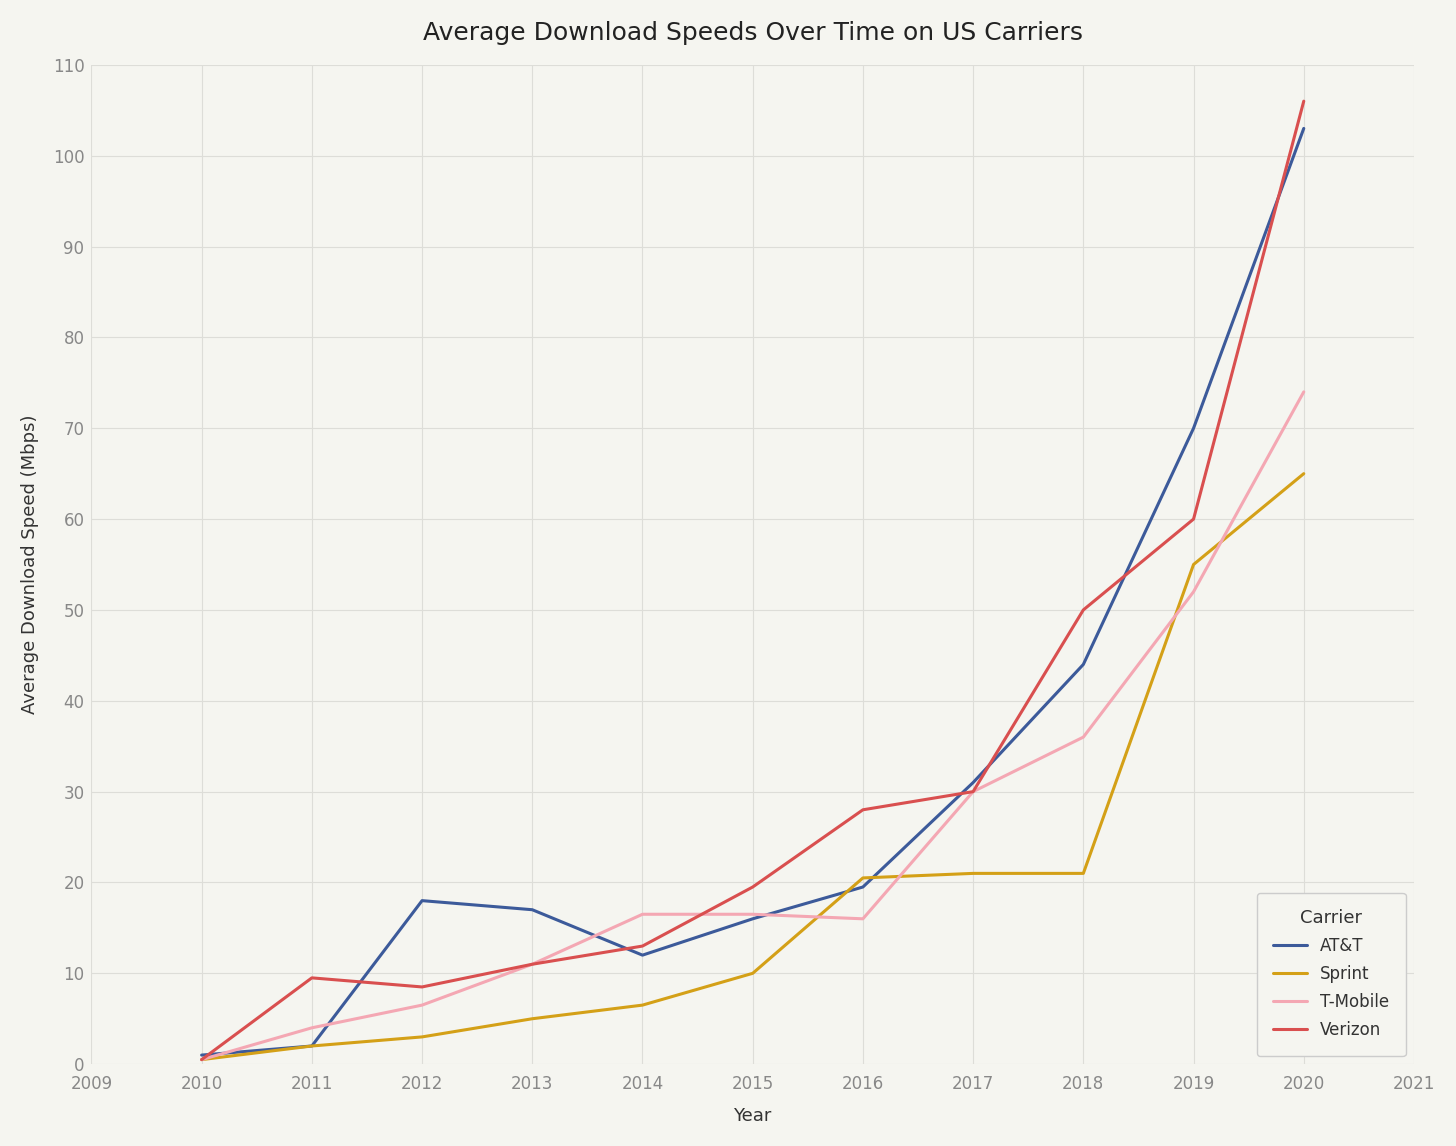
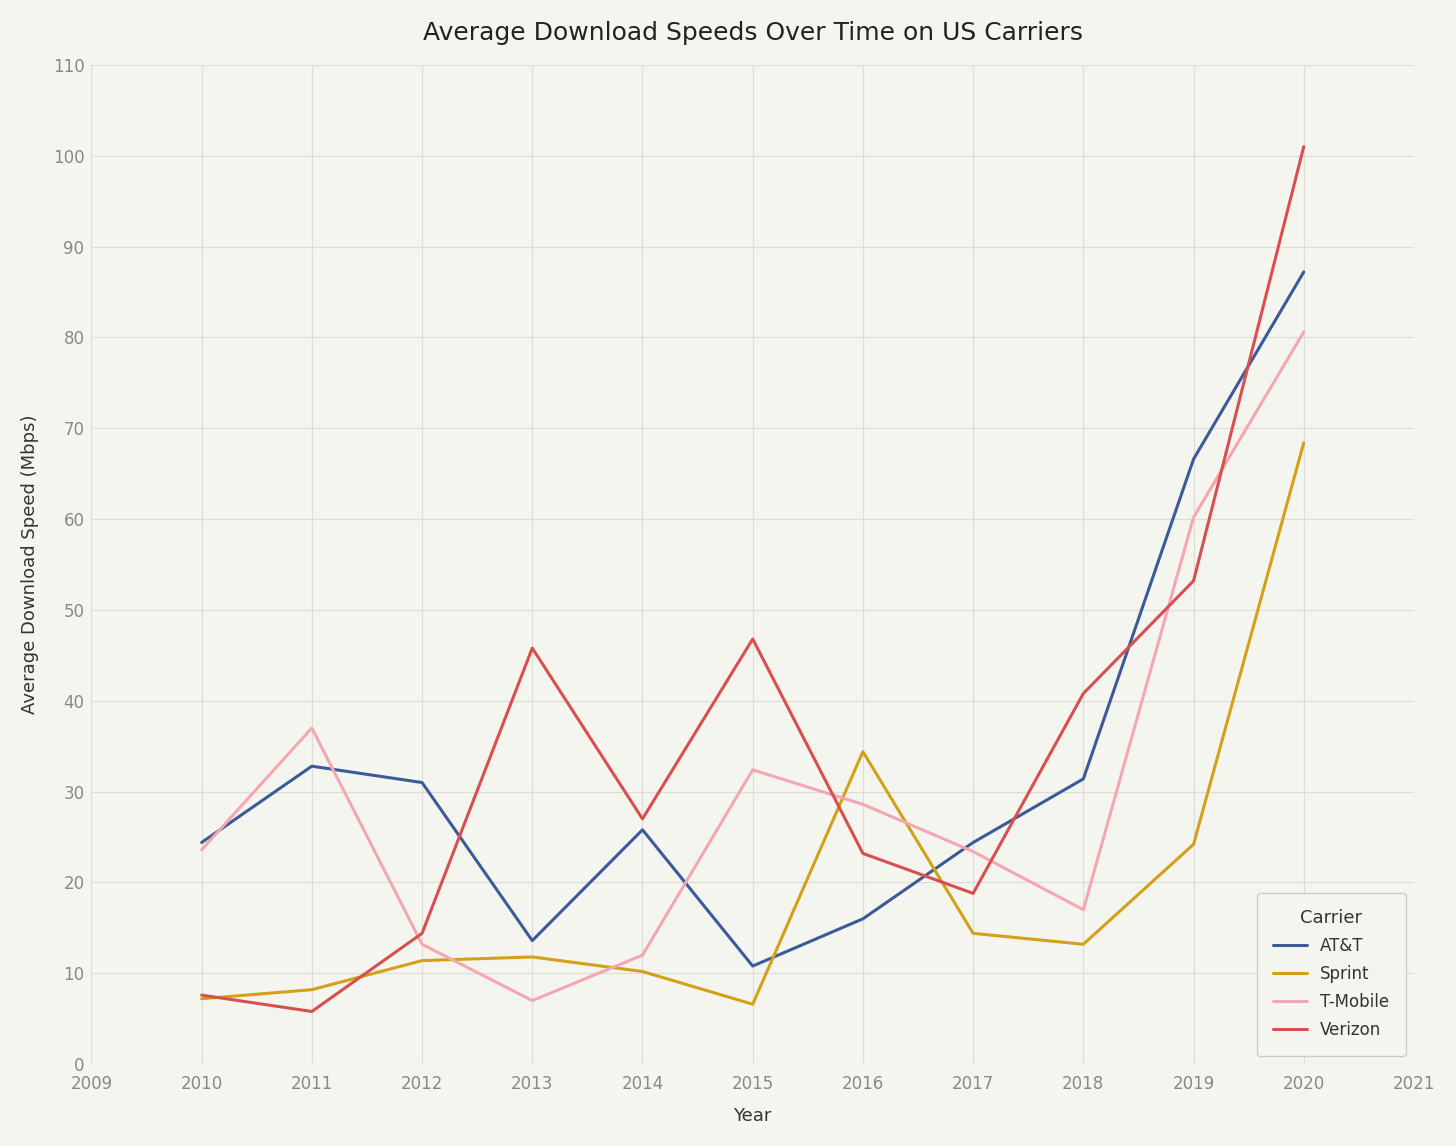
AT&T/2010: 1.0 -> 24.4
Sprint/2010: 0.5 -> 7.2
T-Mobile/2010: 0.5 -> 23.6
Verizon/2010: 0.5 -> 7.6
AT&T/2011: 2.0 -> 32.8
Sprint/2011: 2.0 -> 8.2
T-Mobile/2011: 4.0 -> 37.0
Verizon/2011: 9.5 -> 5.8
AT&T/2012: 18.0 -> 31.0
Sprint/2012: 3.0 -> 11.4
T-Mobile/2012: 6.5 -> 13.2
Verizon/2012: 8.5 -> 14.4
AT&T/2013: 17.0 -> 13.6
Sprint/2013: 5.0 -> 11.8
T-Mobile/2013: 11.0 -> 7.0
Verizon/2013: 11.0 -> 45.8
AT&T/2014: 12.0 -> 25.8
Sprint/2014: 6.5 -> 10.2
T-Mobile/2014: 16.5 -> 12.0
Verizon/2014: 13.0 -> 27.0
AT&T/2015: 16.0 -> 10.8
Sprint/2015: 10.0 -> 6.6
T-Mobile/2015: 16.5 -> 32.4
Verizon/2015: 19.5 -> 46.8
AT&T/2016: 19.5 -> 16.0
Sprint/2016: 20.5 -> 34.4
T-Mobile/2016: 16.0 -> 28.6
Verizon/2016: 28.0 -> 23.2
AT&T/2017: 31.0 -> 24.4
Sprint/2017: 21.0 -> 14.4
T-Mobile/2017: 30.0 -> 23.4
Verizon/2017: 30.0 -> 18.8
AT&T/2018: 44.0 -> 31.4
Sprint/2018: 21.0 -> 13.2
T-Mobile/2018: 36.0 -> 17.0
Verizon/2018: 50.0 -> 40.8
AT&T/2019: 70.0 -> 66.6
Sprint/2019: 55.0 -> 24.2
T-Mobile/2019: 52.0 -> 60.2
Verizon/2019: 60.0 -> 53.2
AT&T/2020: 103.0 -> 87.2
Sprint/2020: 65.0 -> 68.4
T-Mobile/2020: 74.0 -> 80.6
Verizon/2020: 106.0 -> 101.0
